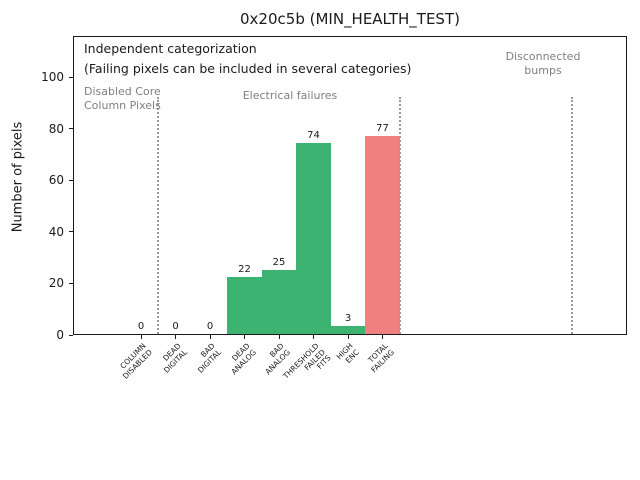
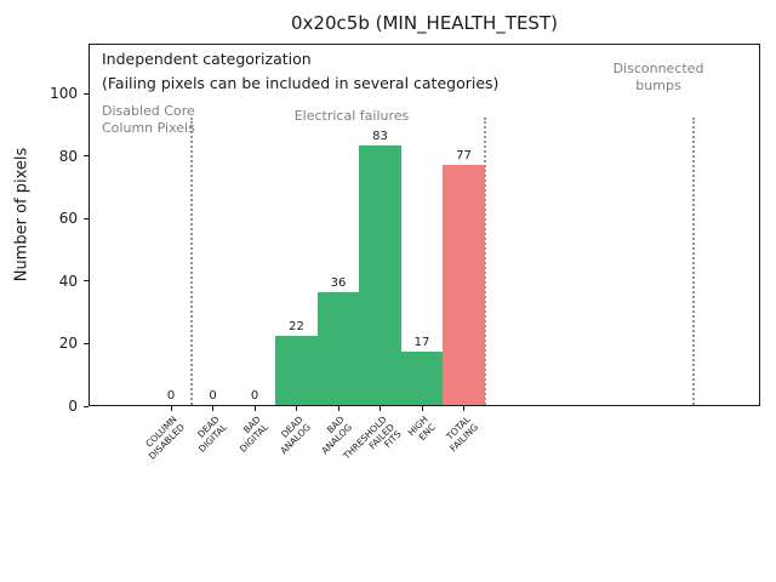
BAD ANALOG: 25 -> 36
THRESHOLD FAILED FITS: 74 -> 83
HIGH ENC: 3 -> 17
